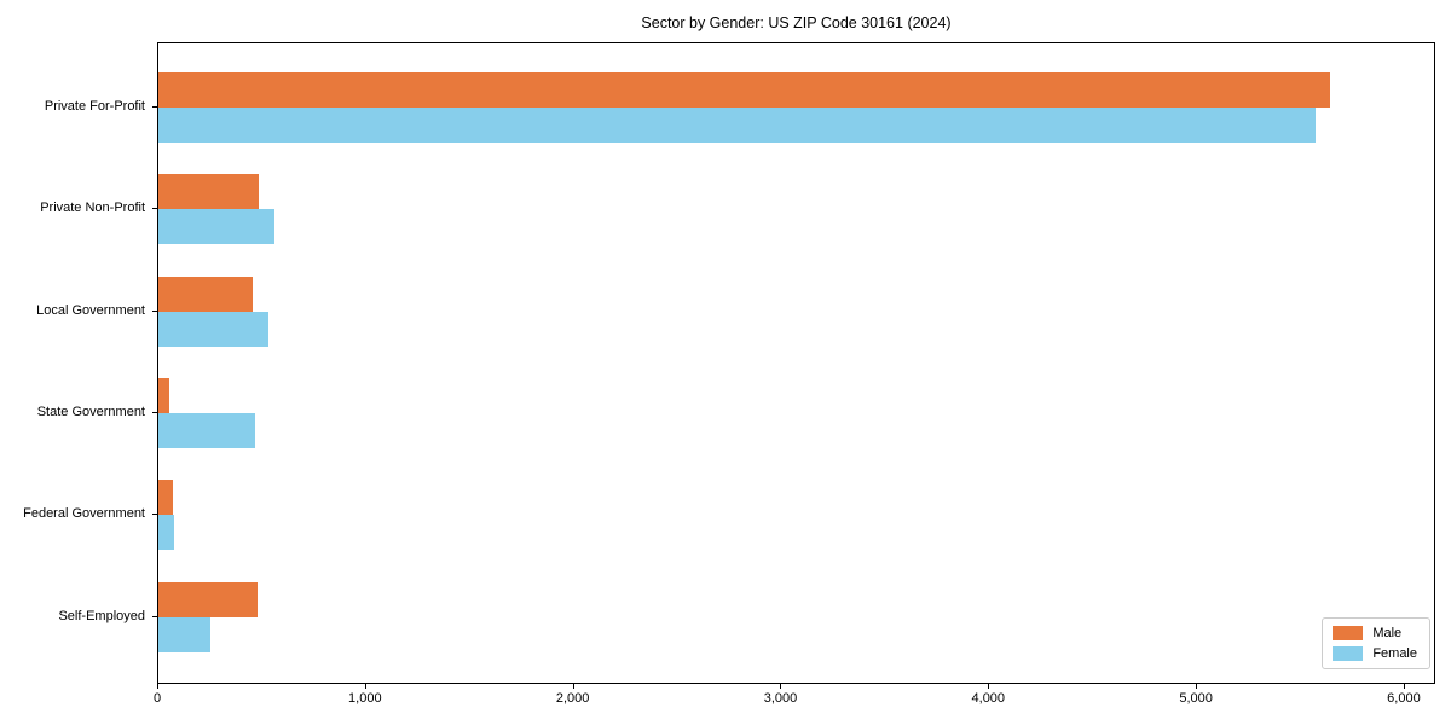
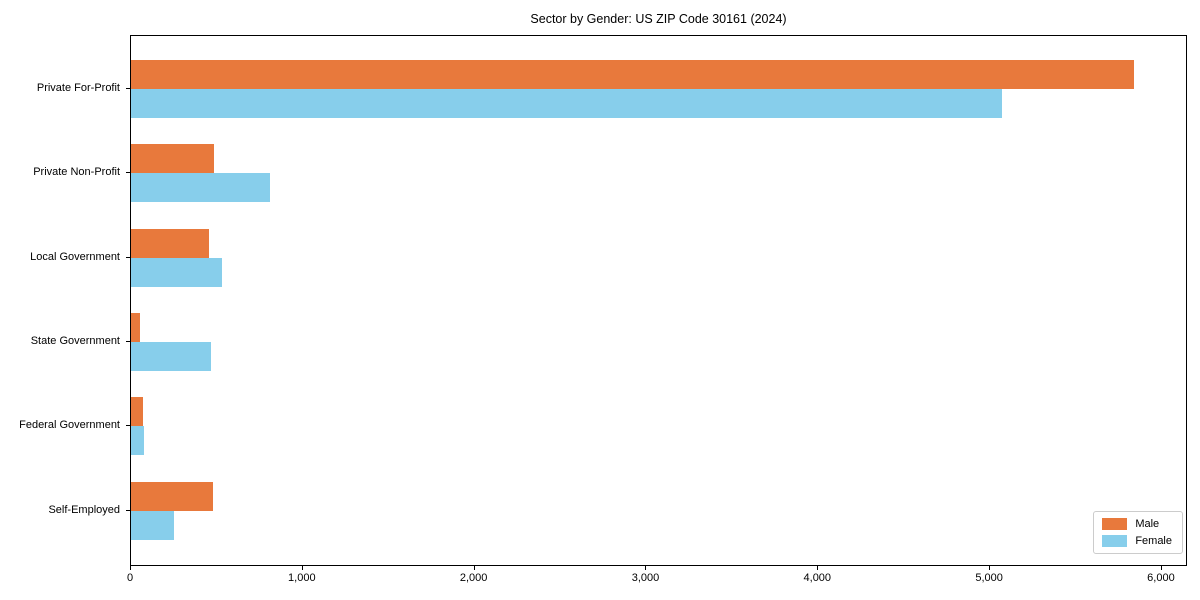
Male/Private For-Profit: 5640 -> 5840
Female/Private For-Profit: 5570 -> 5070
Female/Private Non-Profit: 560 -> 810
